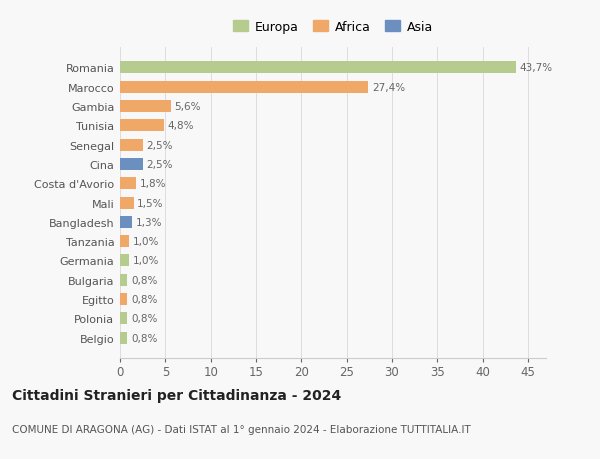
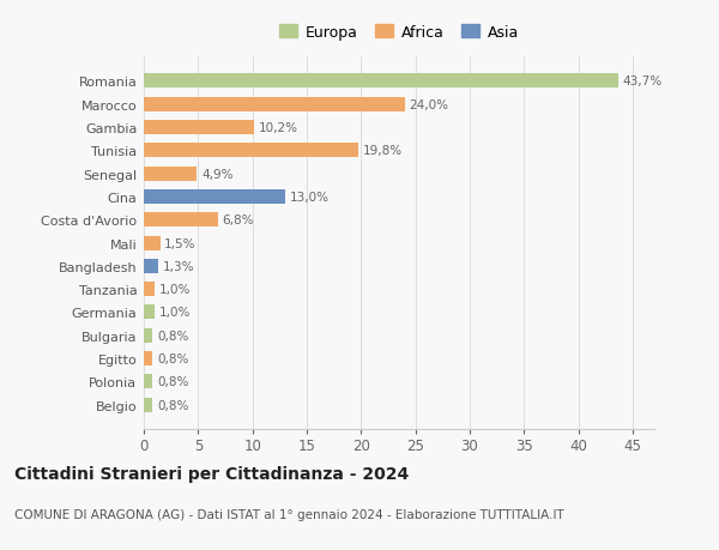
Marocco: 27,4% -> 24,0%
Gambia: 5,6% -> 10,2%
Tunisia: 4,8% -> 19,8%
Senegal: 2,5% -> 4,9%
Cina: 2,5% -> 13,0%
Costa d'Avorio: 1,8% -> 6,8%
